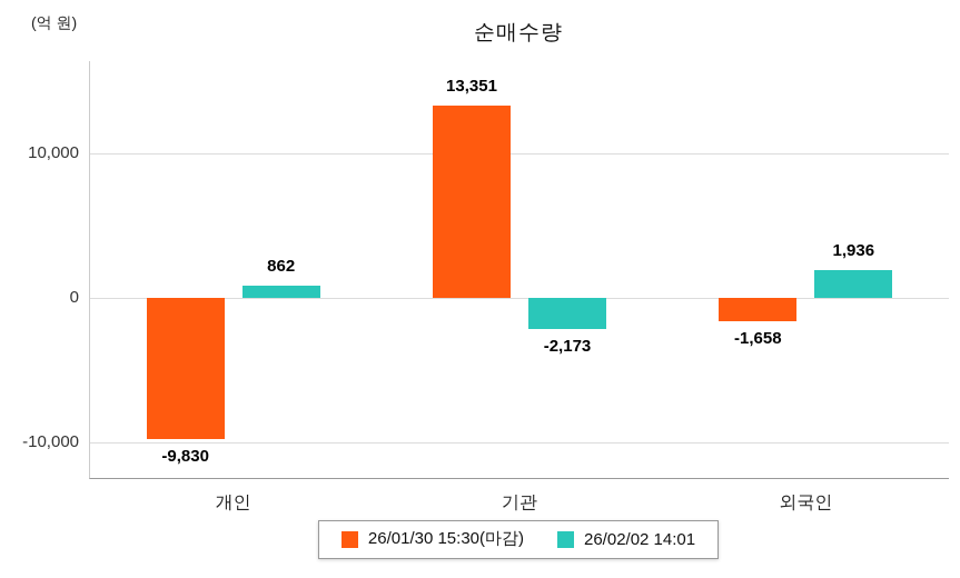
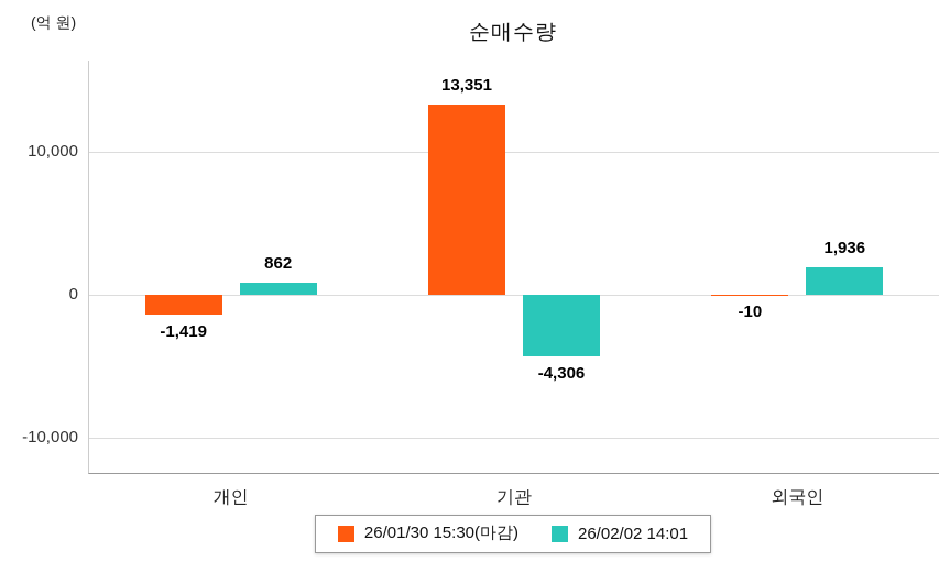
26/01/30 15:30(마감)/개인: -9,830 -> -1,419
26/02/02 14:01/기관: -2,173 -> -4,306
26/01/30 15:30(마감)/외국인: -1,658 -> -10
